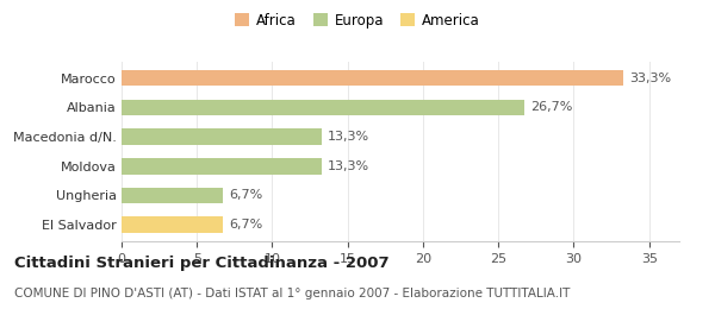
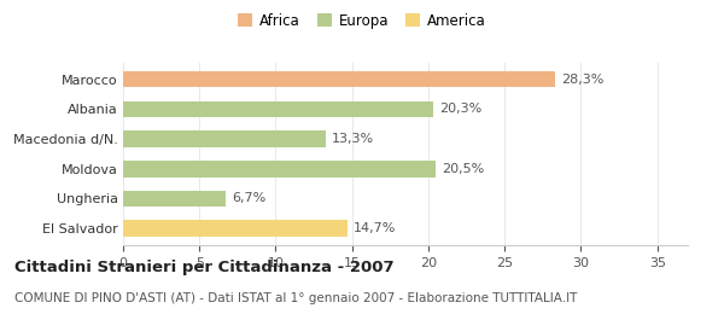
Marocco: 33,3% -> 28,3%
Albania: 26,7% -> 20,3%
Moldova: 13,3% -> 20,5%
El Salvador: 6,7% -> 14,7%
